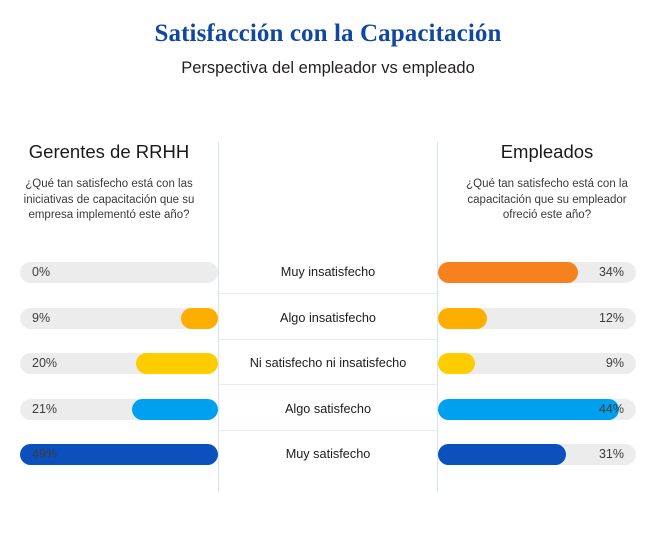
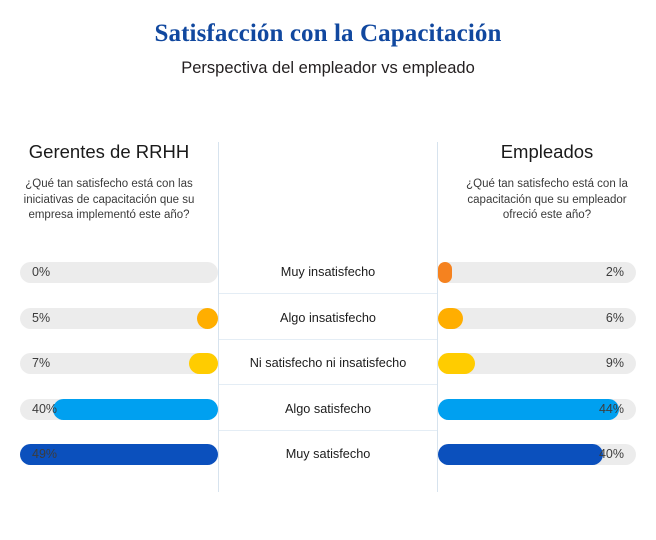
Empleados/Muy insatisfecho: 34% -> 2%
Gerentes de RRHH/Algo insatisfecho: 9% -> 5%
Empleados/Algo insatisfecho: 12% -> 6%
Gerentes de RRHH/Ni satisfecho ni insatisfecho: 20% -> 7%
Gerentes de RRHH/Algo satisfecho: 21% -> 40%
Empleados/Muy satisfecho: 31% -> 40%
